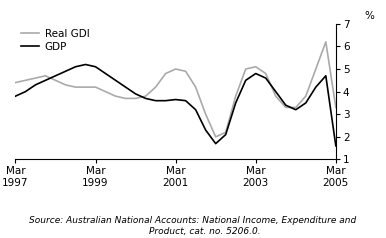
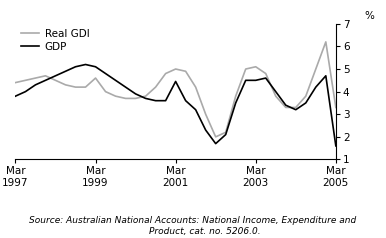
Real GDI/Mar 1999: 4.2 -> 4.6
GDP/Mar 2001: 3.65 -> 4.45
GDP/Mar 2003: 4.80 -> 4.50
